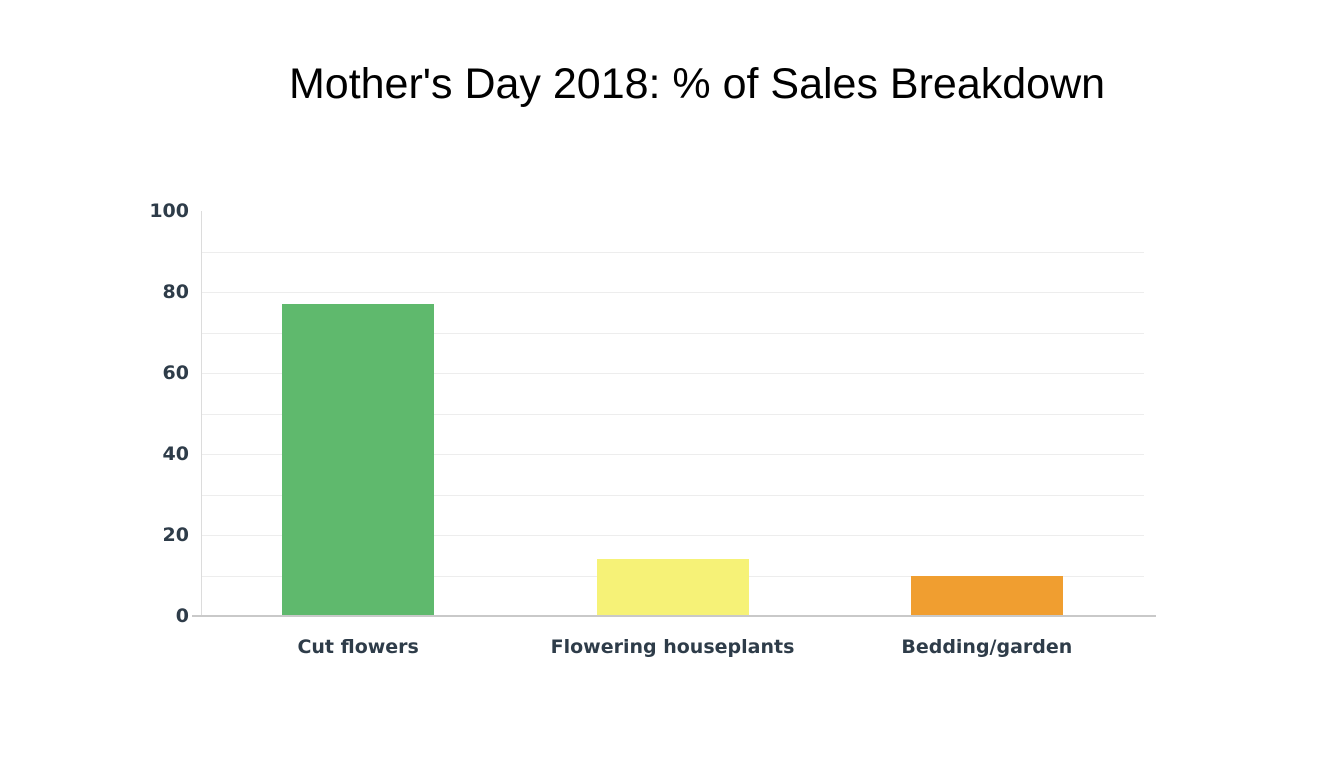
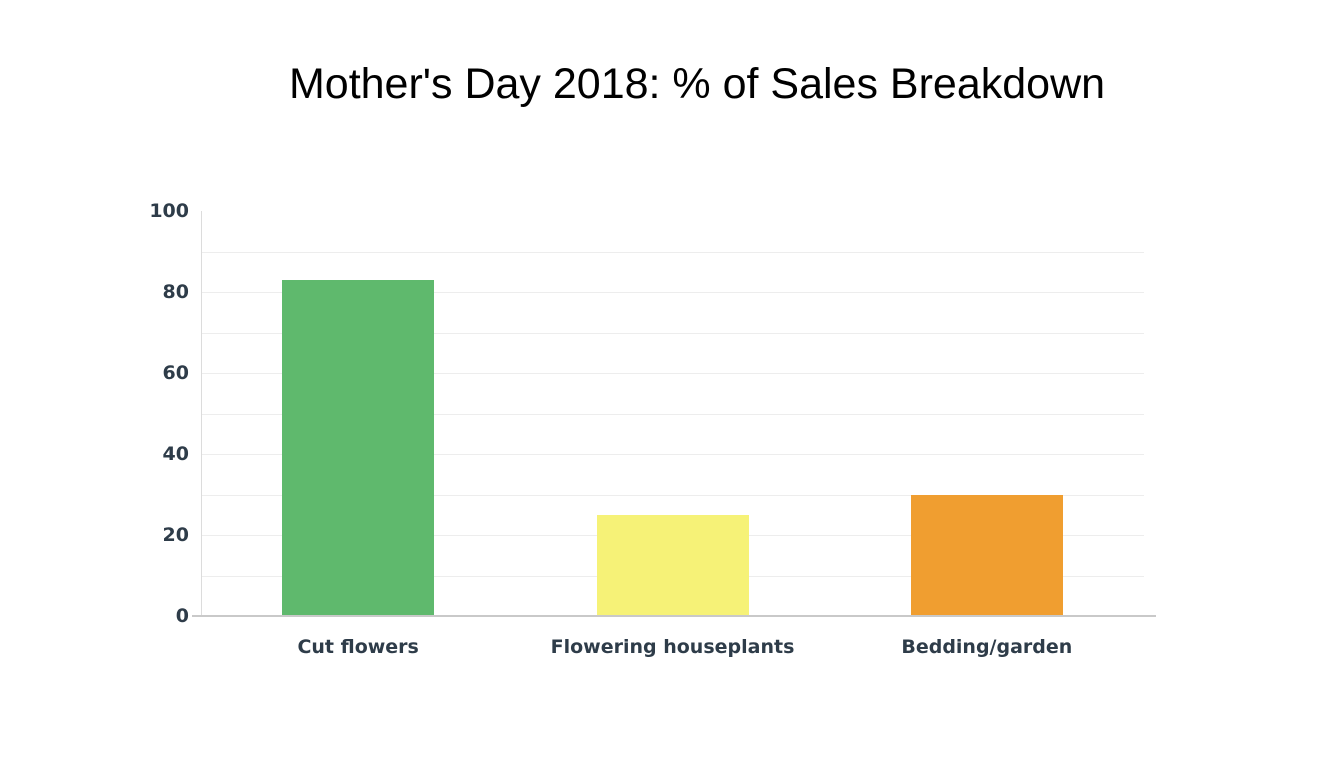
Cut flowers: 77 -> 83
Flowering houseplants: 14 -> 25
Bedding/garden: 10 -> 30
